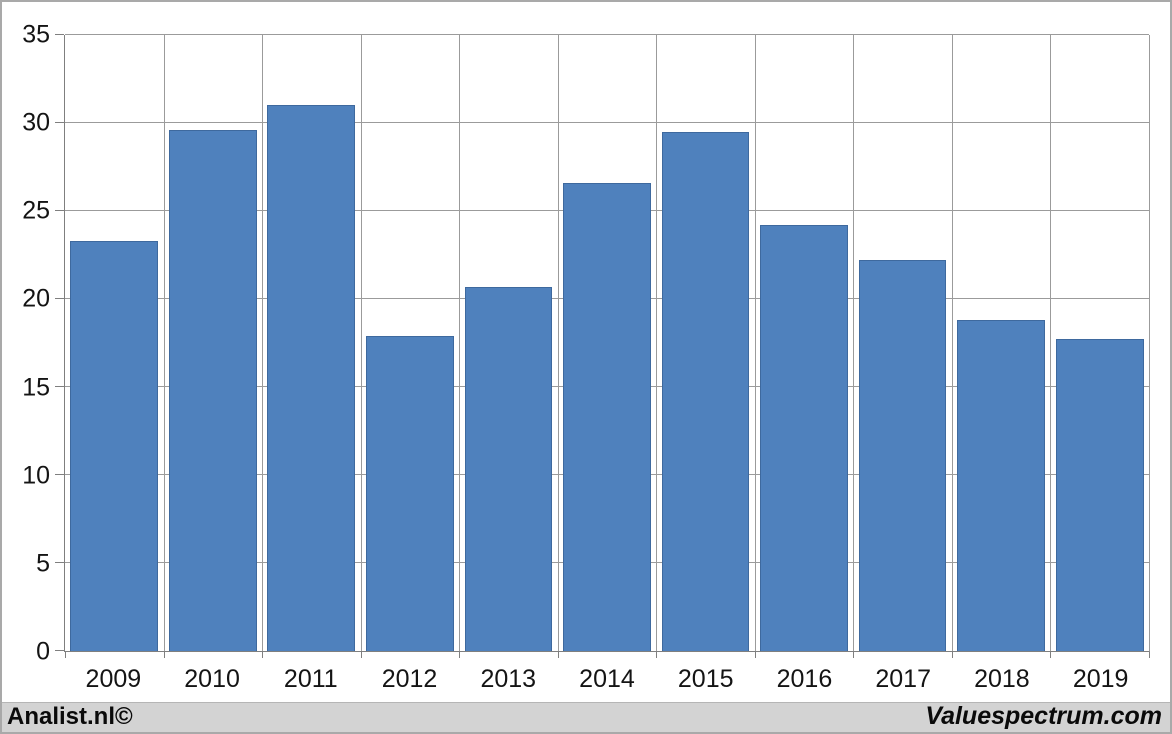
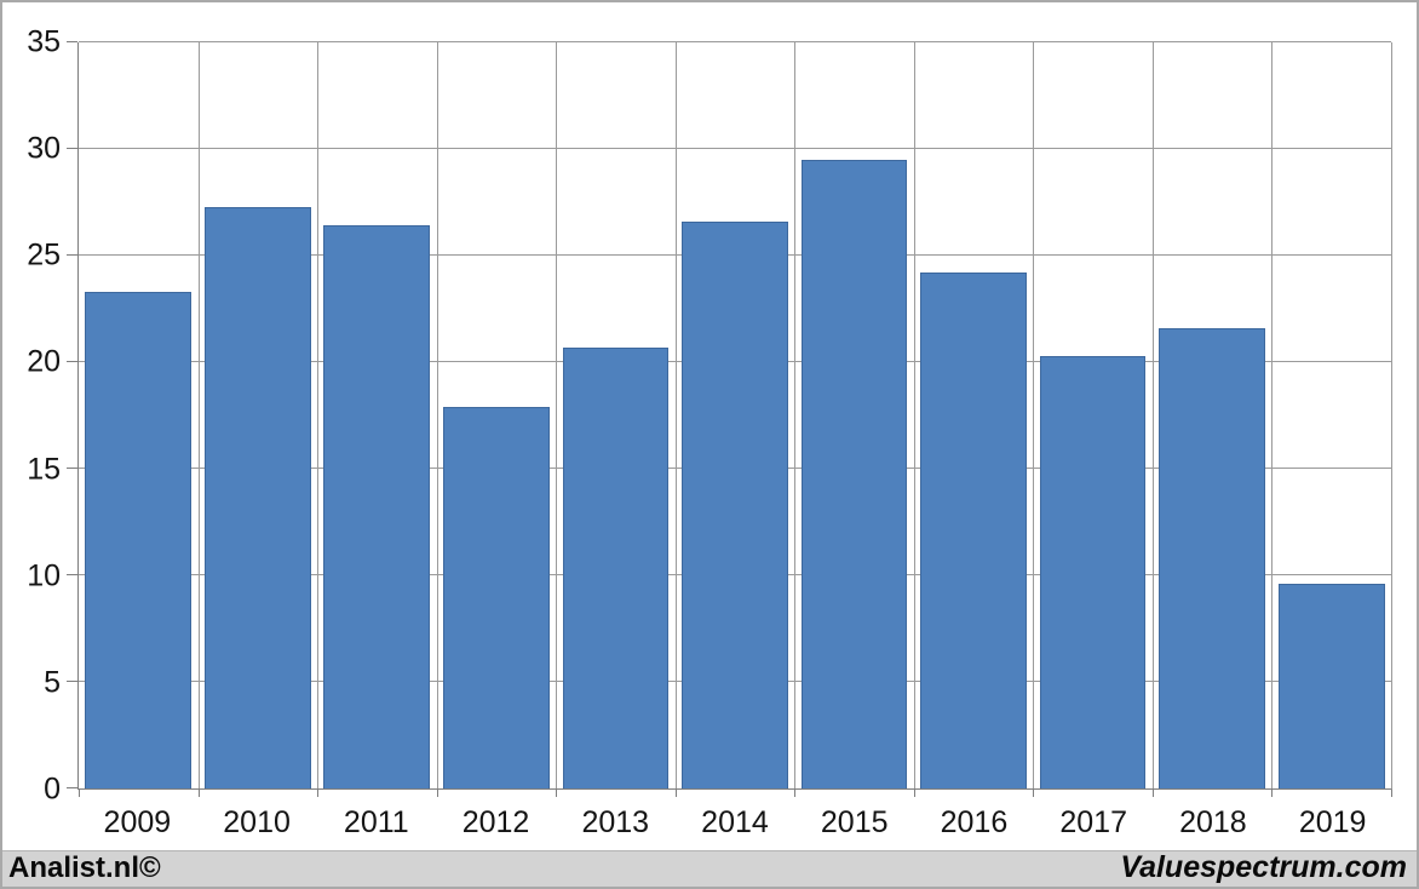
2010: 29.6 -> 27.3
2011: 31.0 -> 26.4
2017: 22.2 -> 20.3
2018: 18.8 -> 21.6
2019: 17.7 -> 9.6
